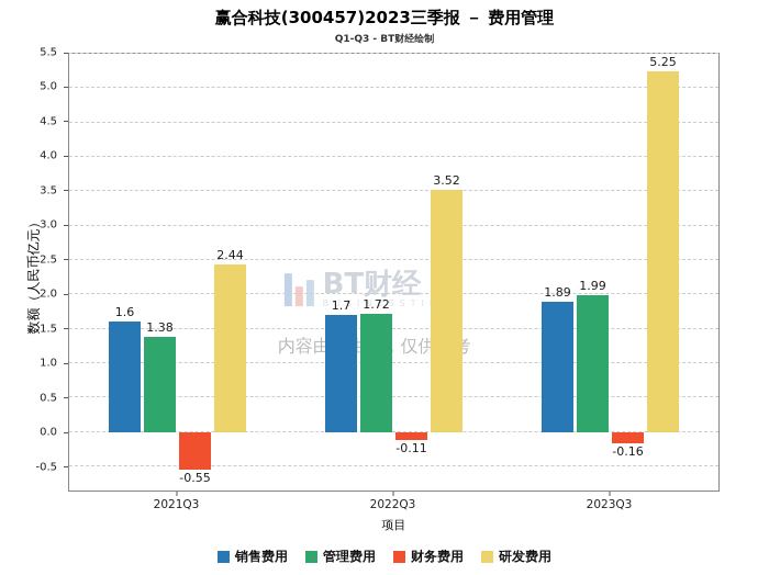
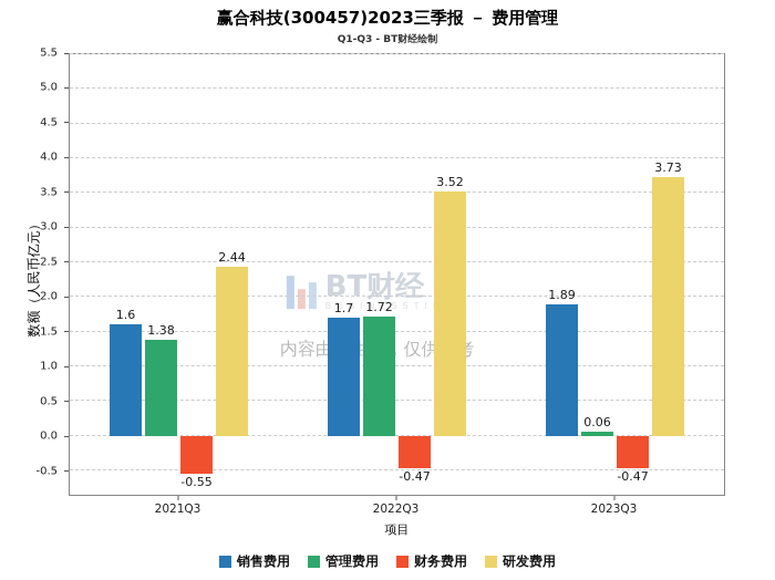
财务费用/2022Q3: -0.11 -> -0.47
管理费用/2023Q3: 1.99 -> 0.06
财务费用/2023Q3: -0.16 -> -0.47
研发费用/2023Q3: 5.25 -> 3.73
